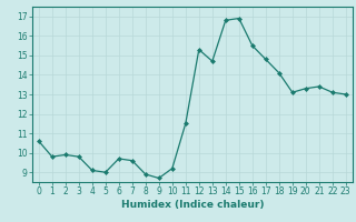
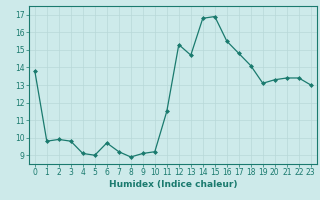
0: 10.6 -> 13.8
7: 9.6 -> 9.2
9: 8.7 -> 9.1
22: 13.1 -> 13.4
